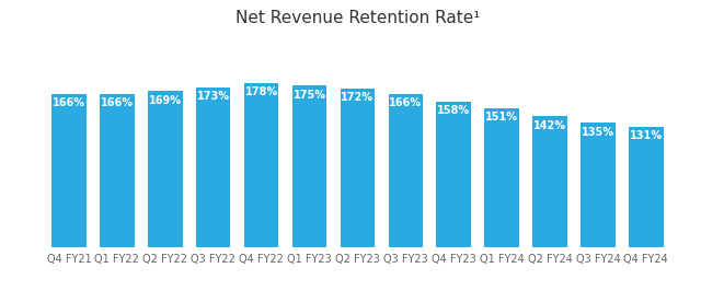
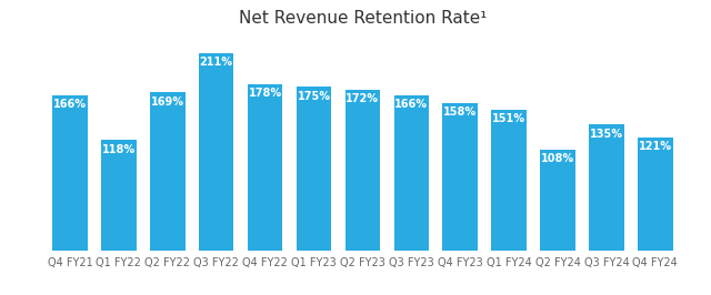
Q1 FY22: 166% -> 118%
Q3 FY22: 173% -> 211%
Q2 FY24: 142% -> 108%
Q4 FY24: 131% -> 121%
